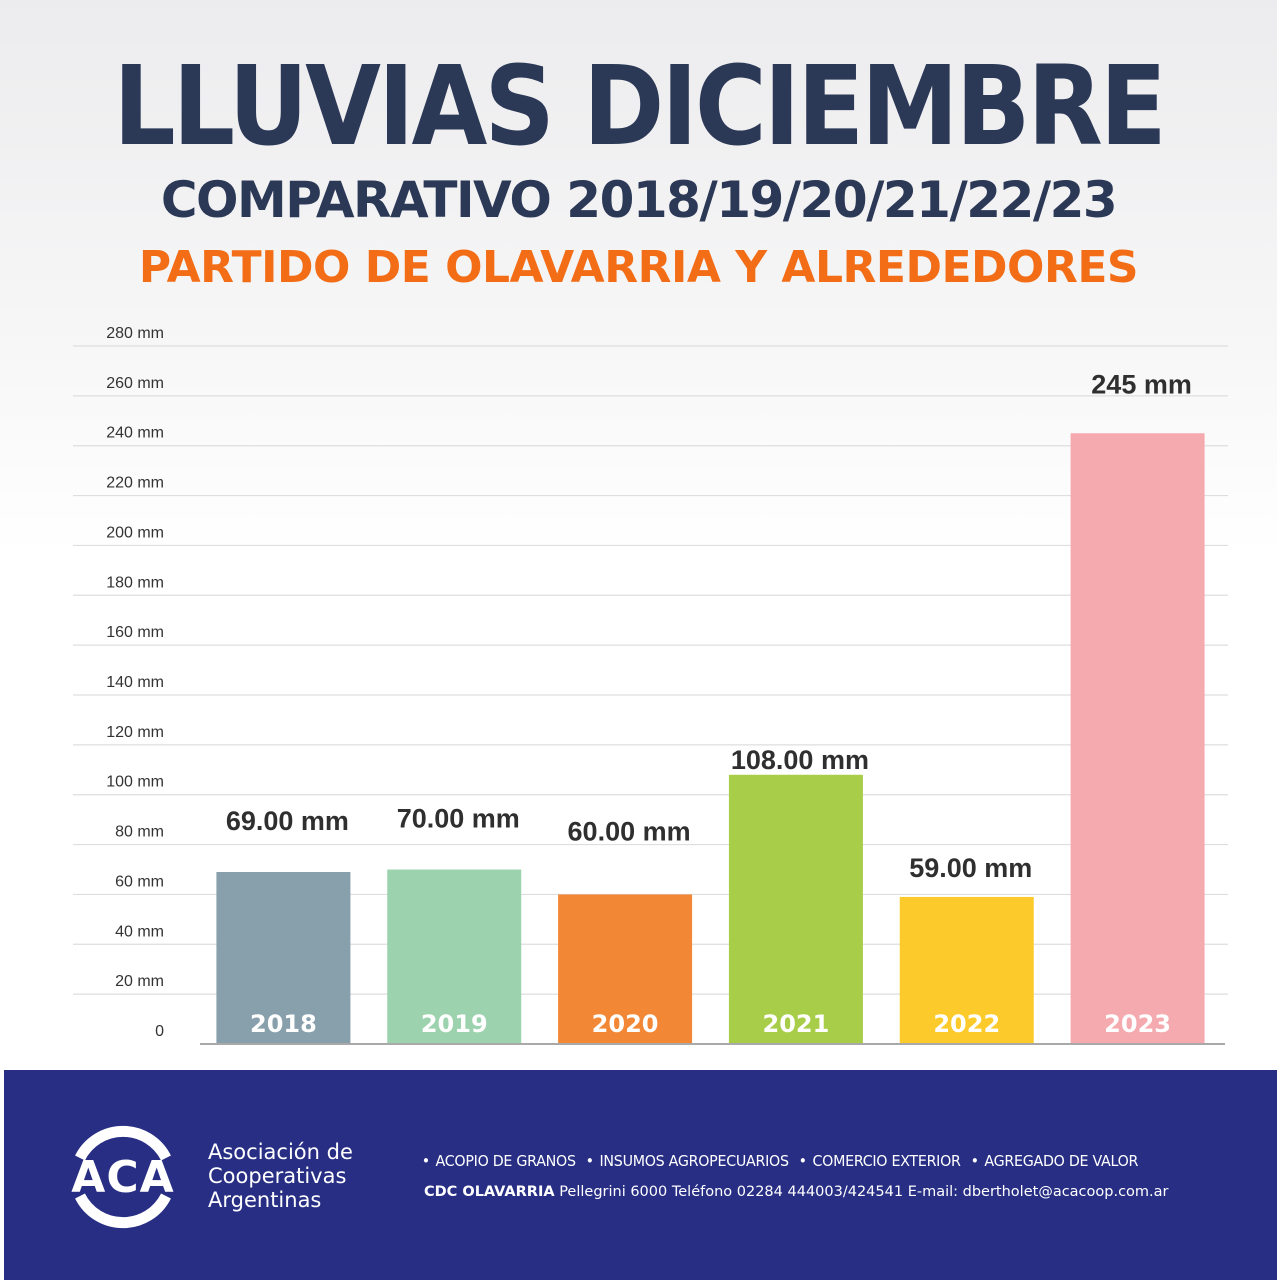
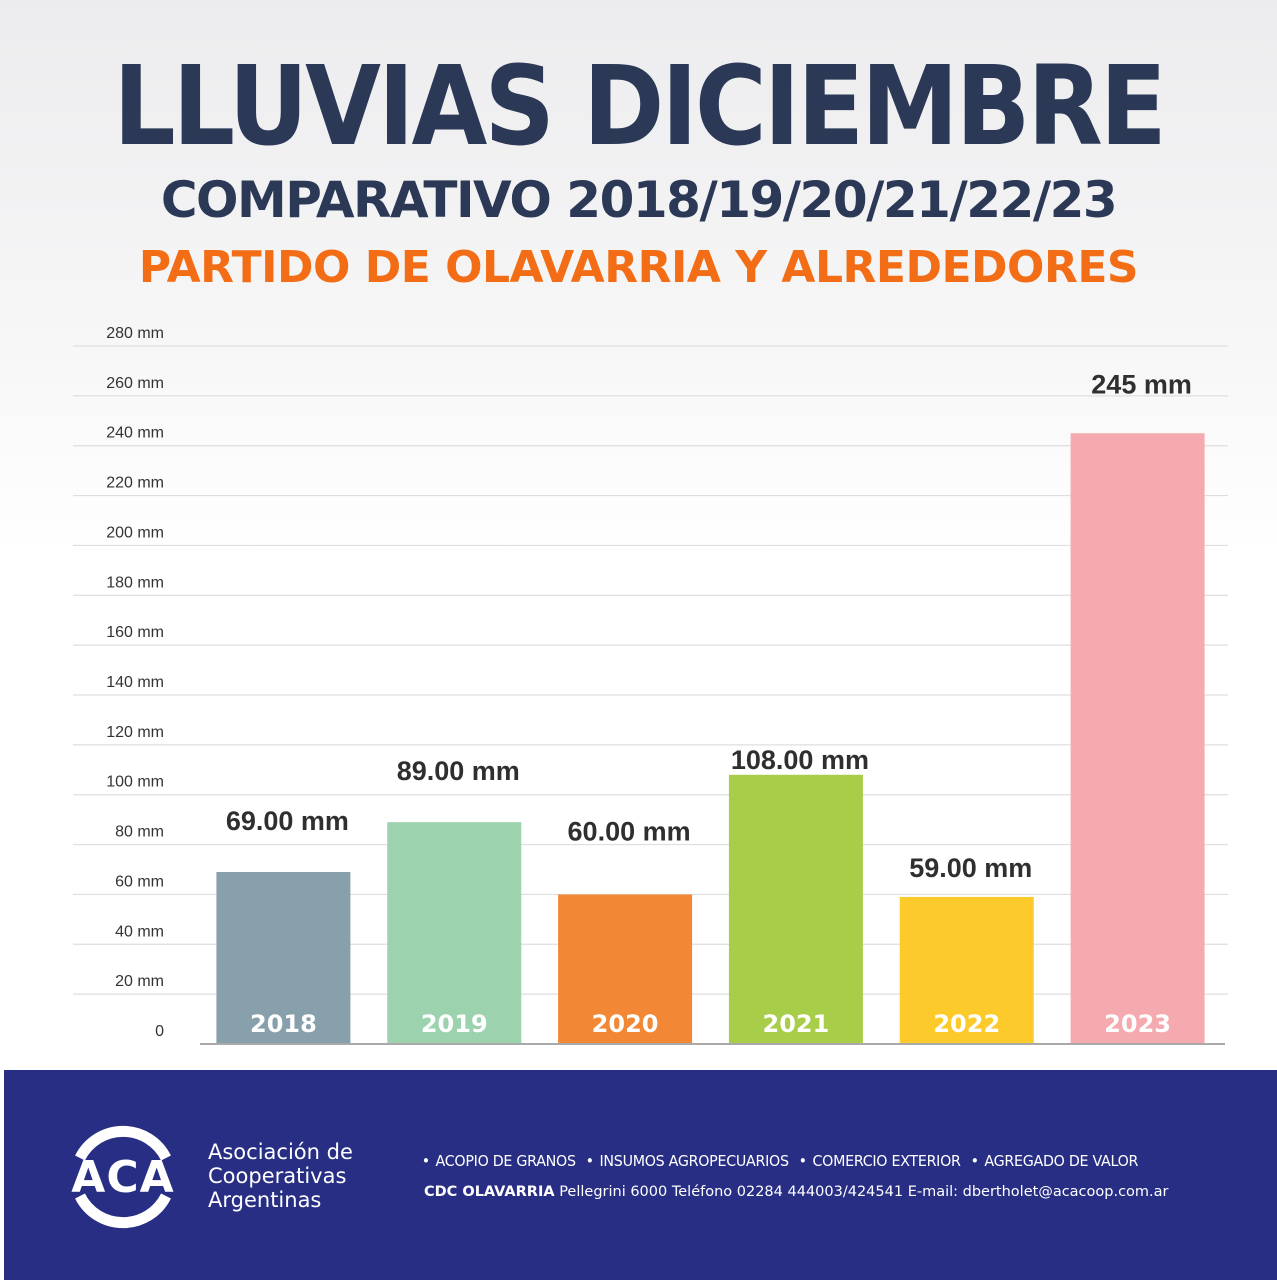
2019: 70.00 -> 89.00
